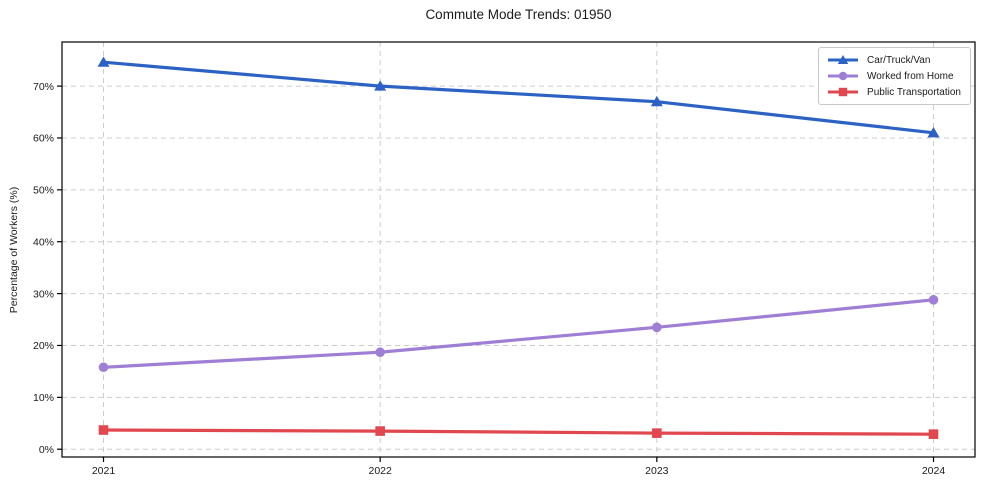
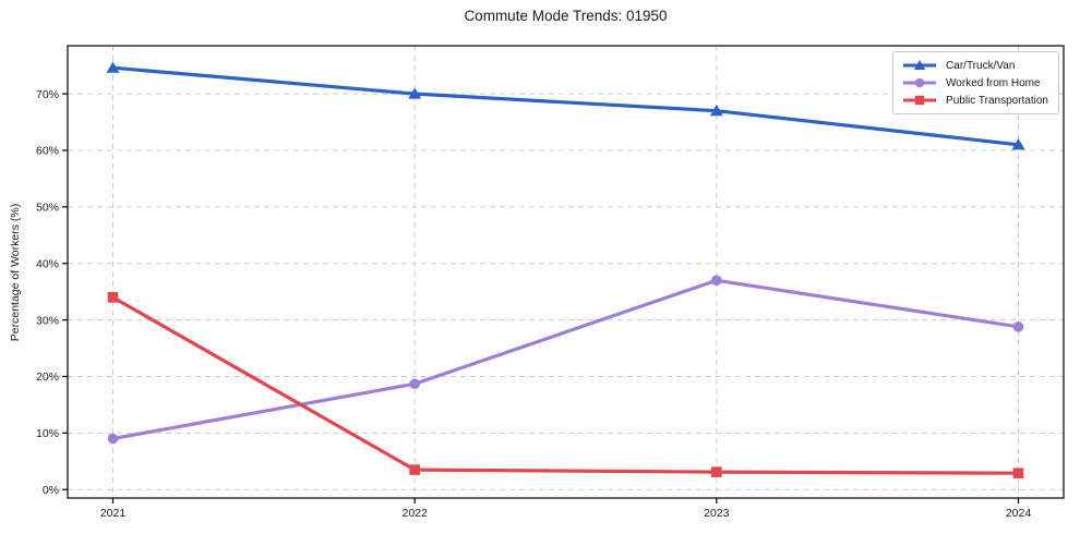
Worked from Home/2021: 16% -> 9%
Public Transportation/2021: 4% -> 34%
Worked from Home/2023: 24% -> 37%
